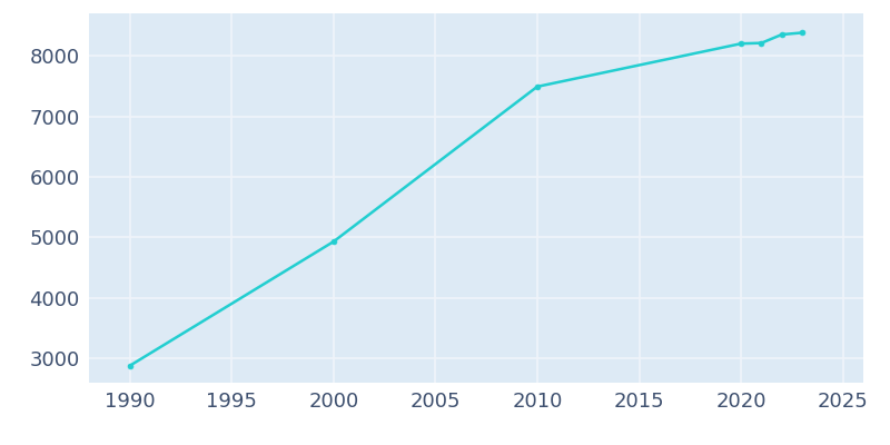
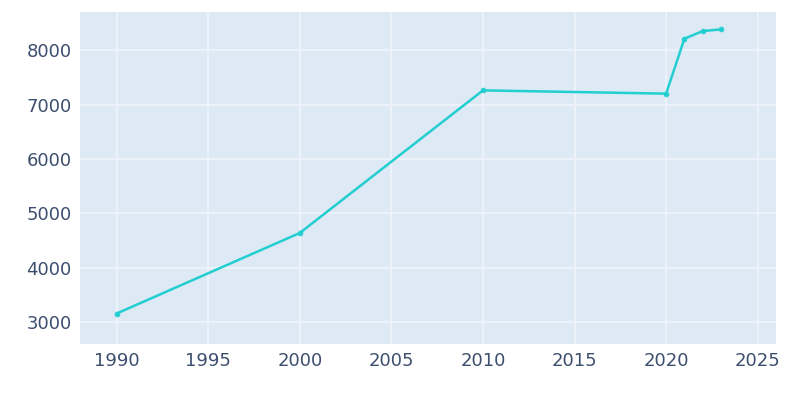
1990: 2880 -> 3160
2000: 4930 -> 4640
2010: 7490 -> 7260
2020: 8200 -> 7200
